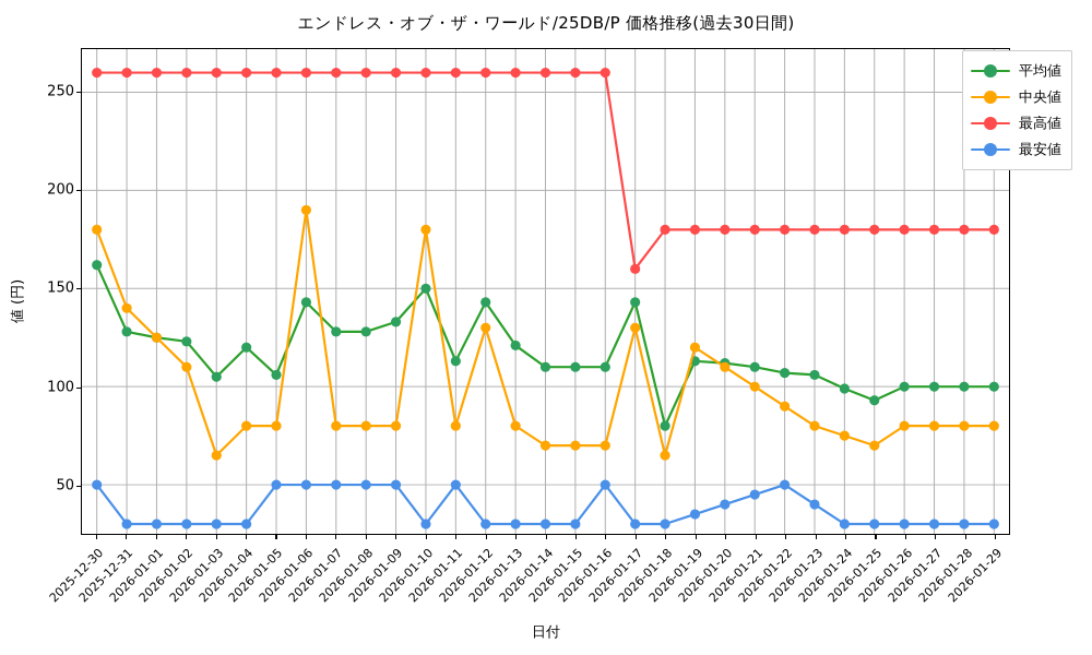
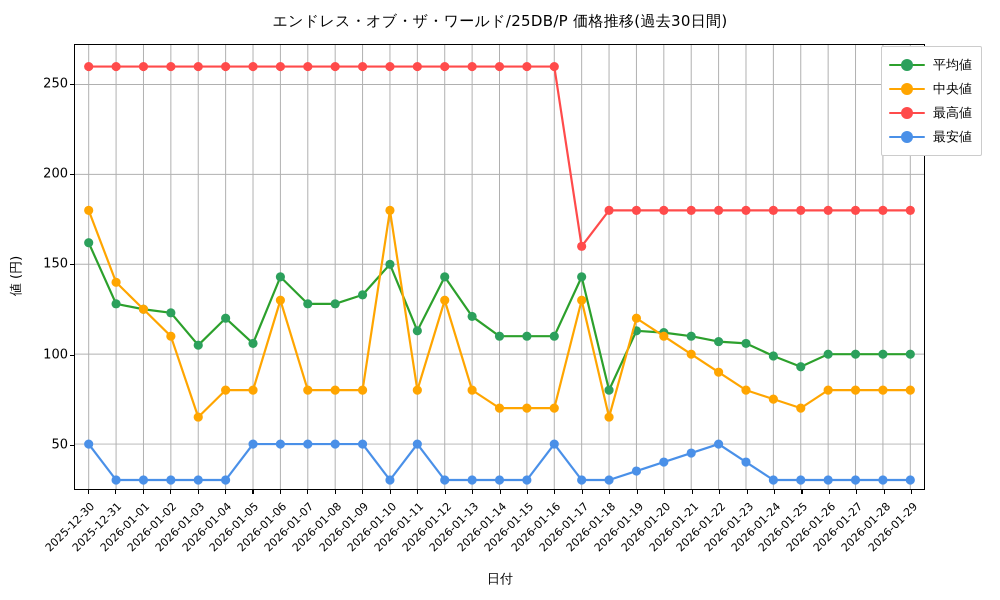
中央値/2026-01-06: 190 -> 130
